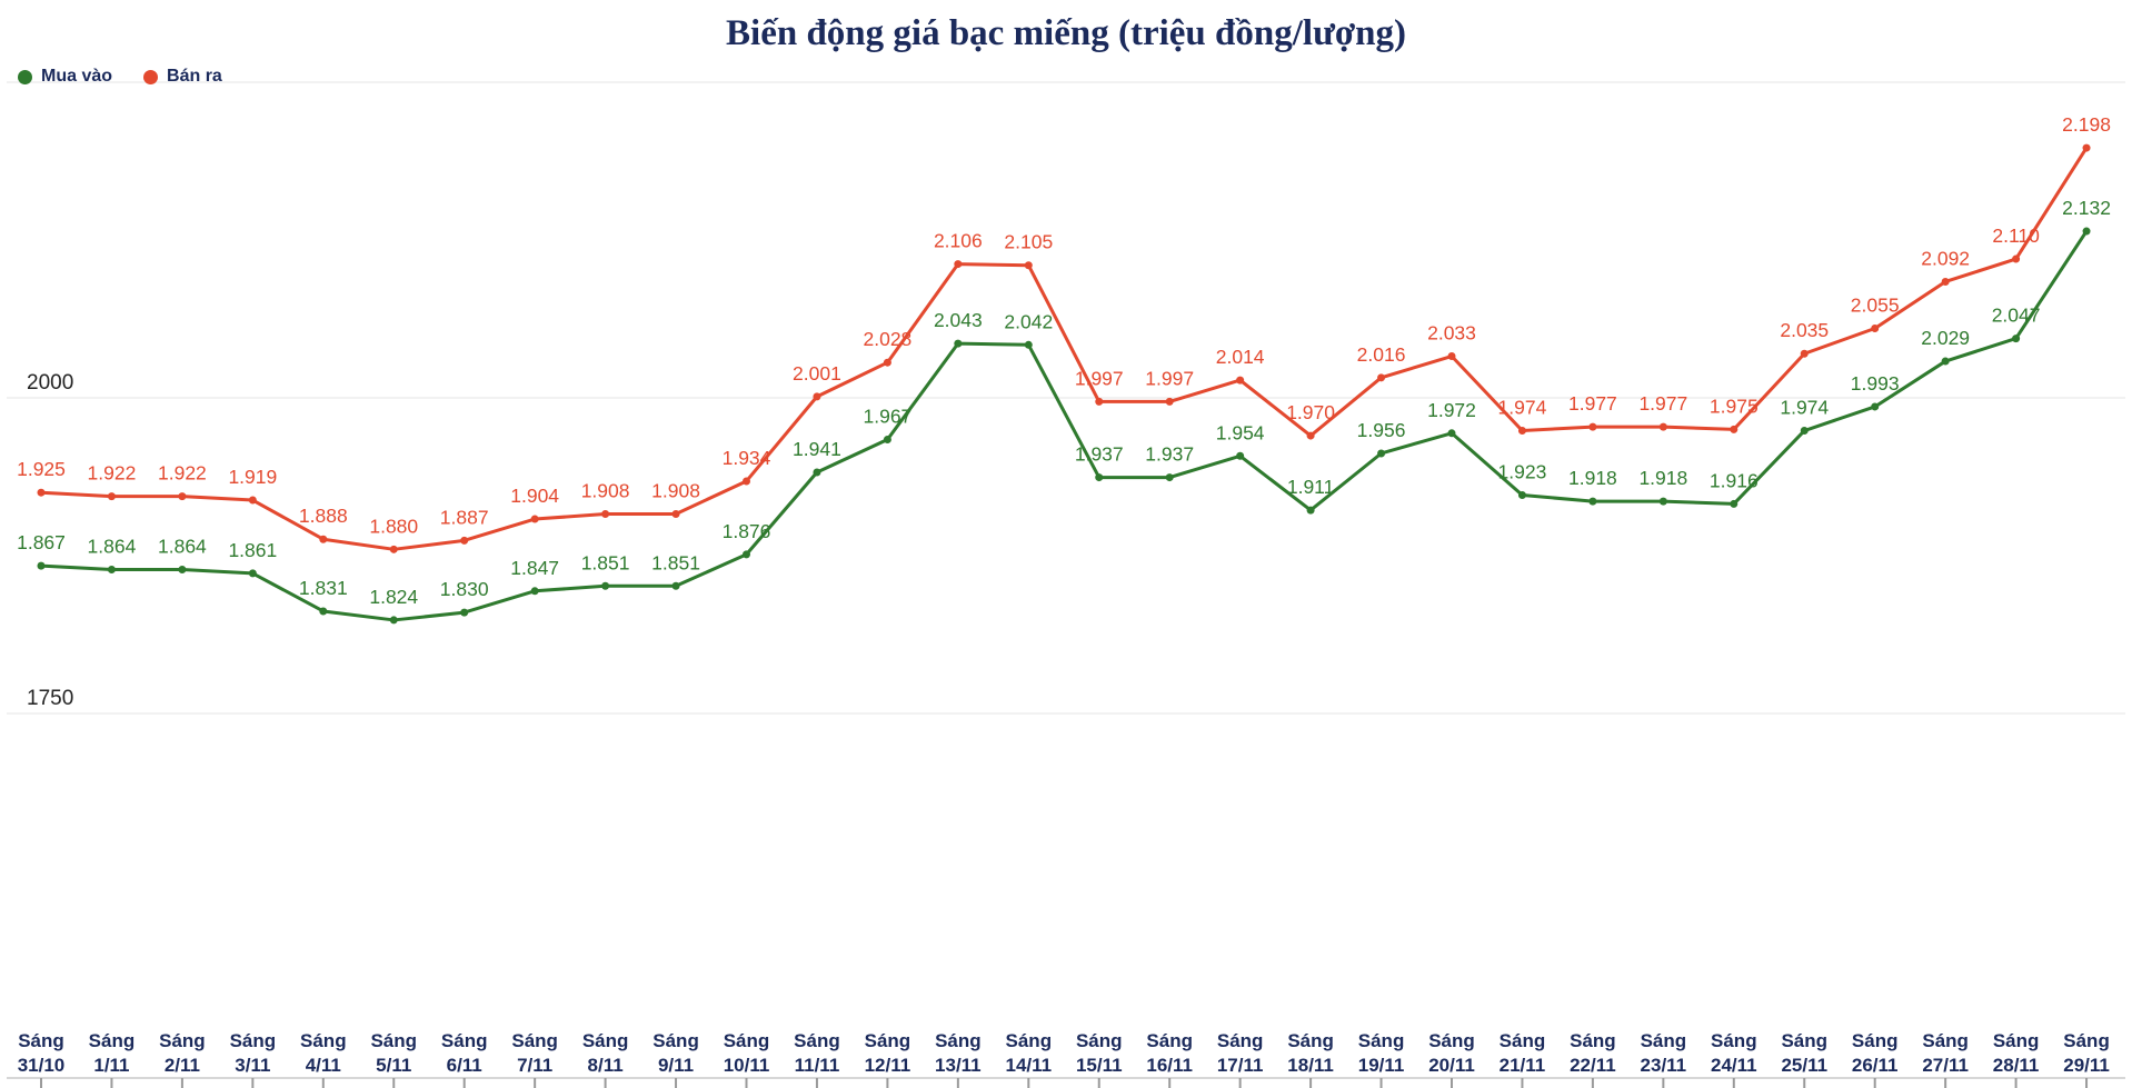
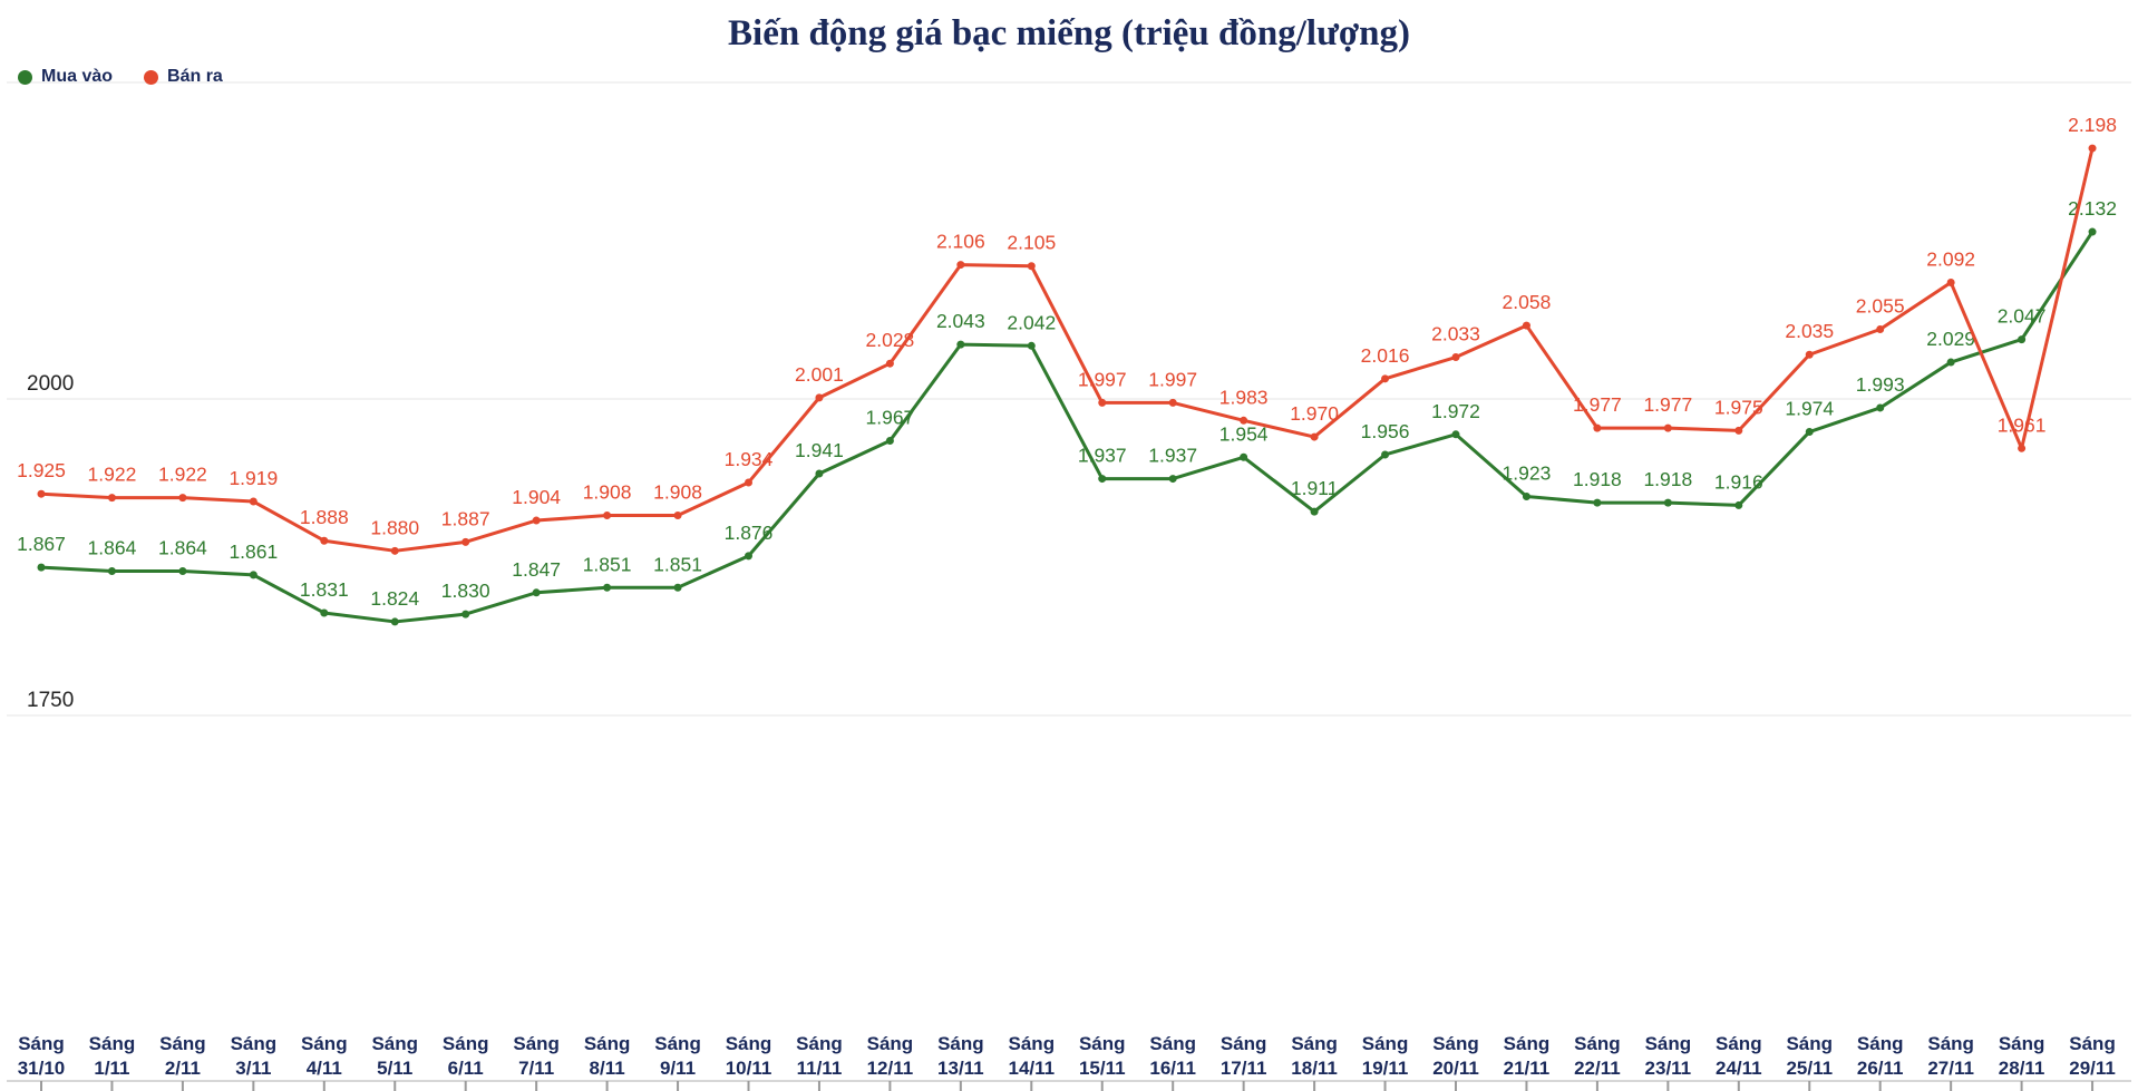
Bán ra/17/11: 2.014 -> 1.983
Bán ra/21/11: 1.974 -> 2.058
Bán ra/28/11: 2.110 -> 1.961
